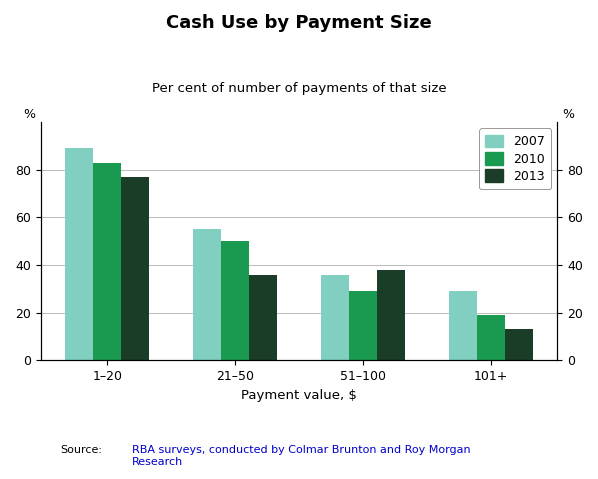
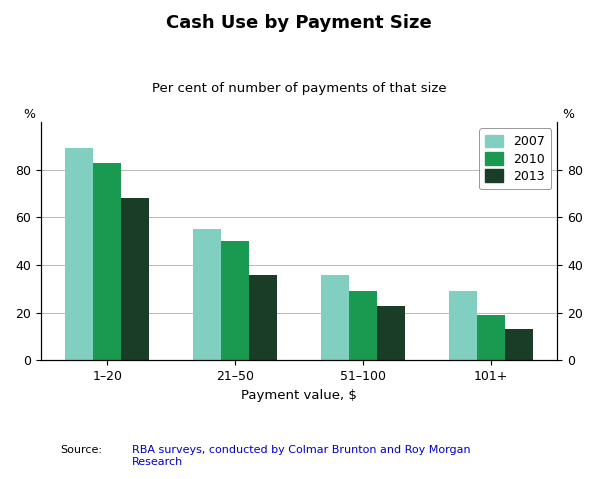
2013/1–20: 77 -> 68
2013/51–100: 38 -> 23
